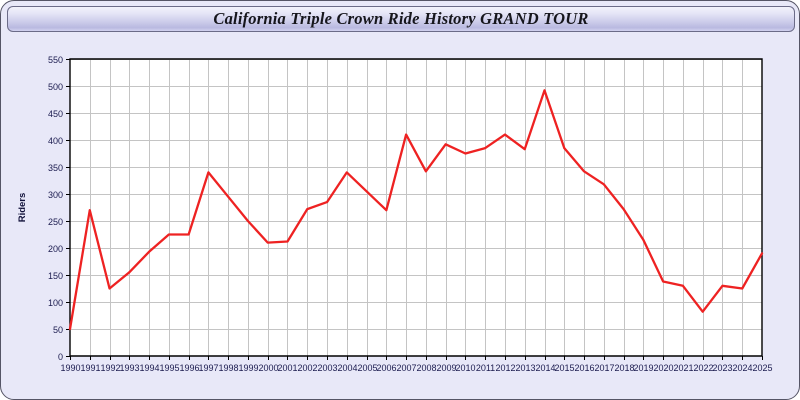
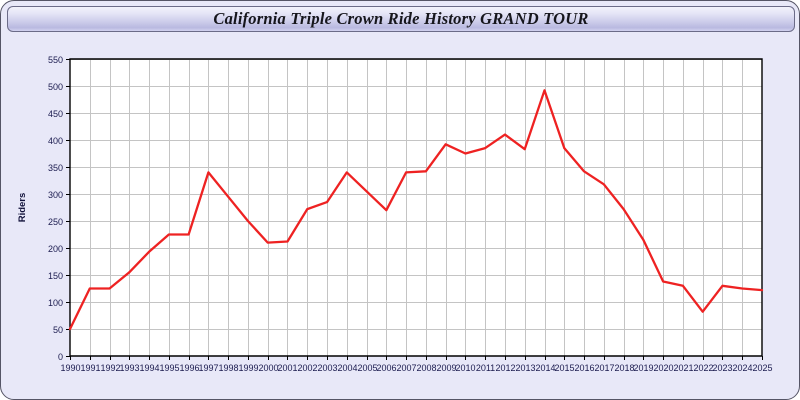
1991: 270 -> 120
2007: 410 -> 340
2025: 190 -> 120
